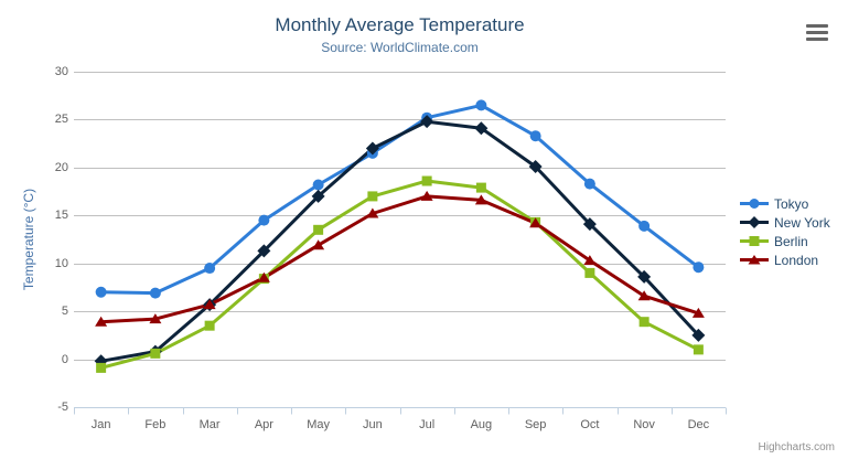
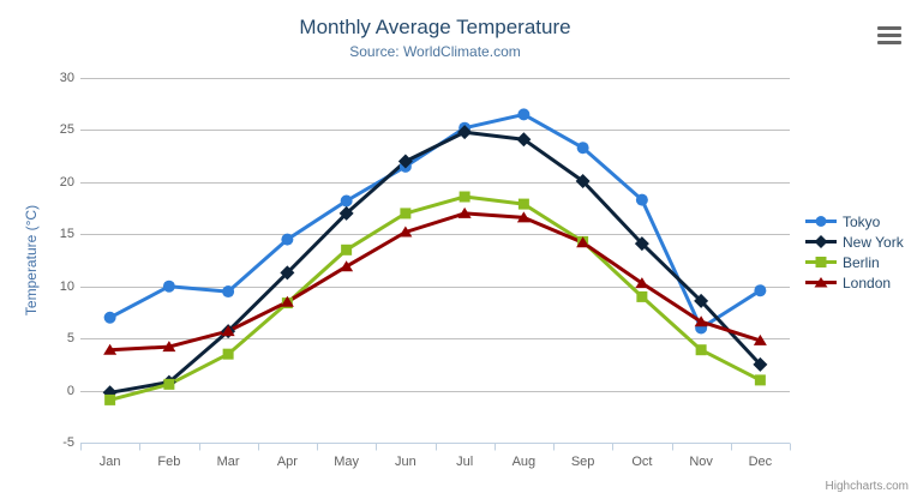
Tokyo/Feb: 7 -> 10
Tokyo/Nov: 14 -> 6
